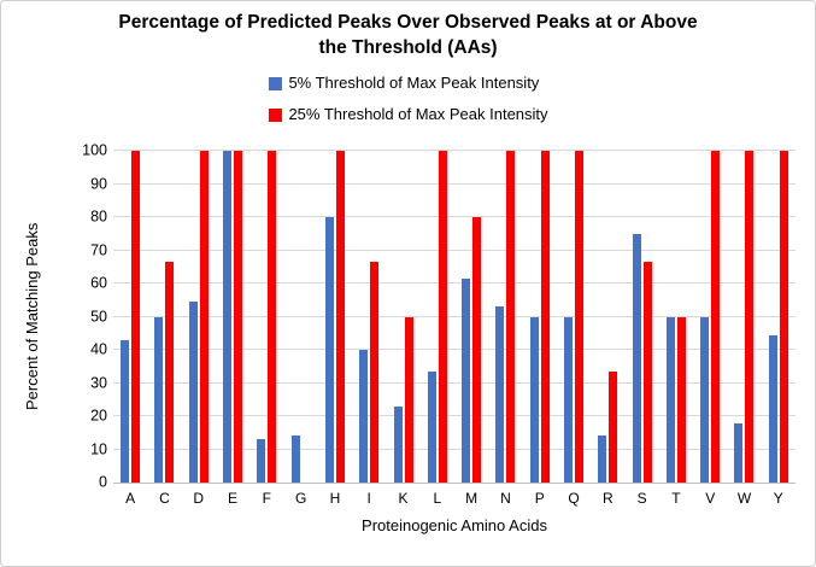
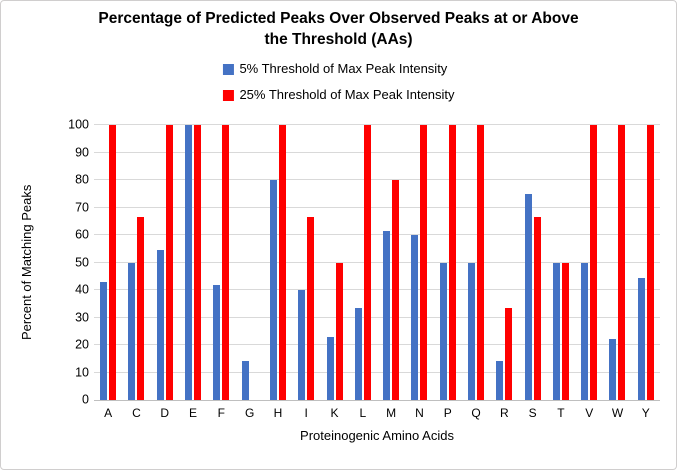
5% Threshold of Max Peak Intensity/F: 13 -> 42
5% Threshold of Max Peak Intensity/N: 53 -> 60
5% Threshold of Max Peak Intensity/W: 18 -> 22
